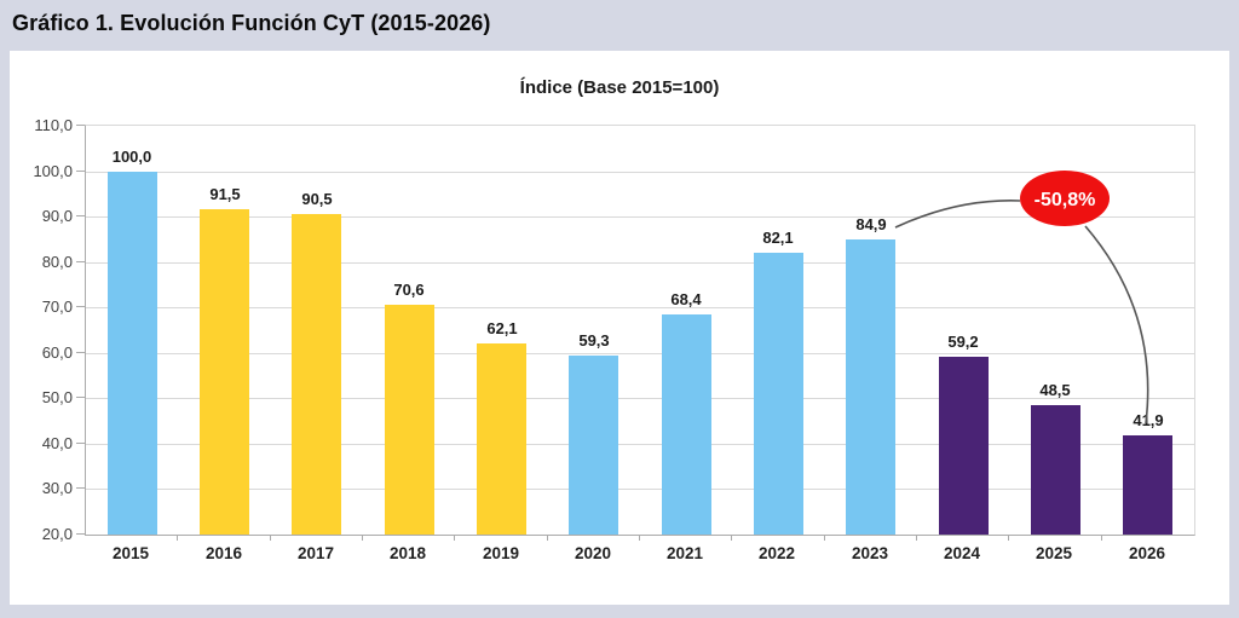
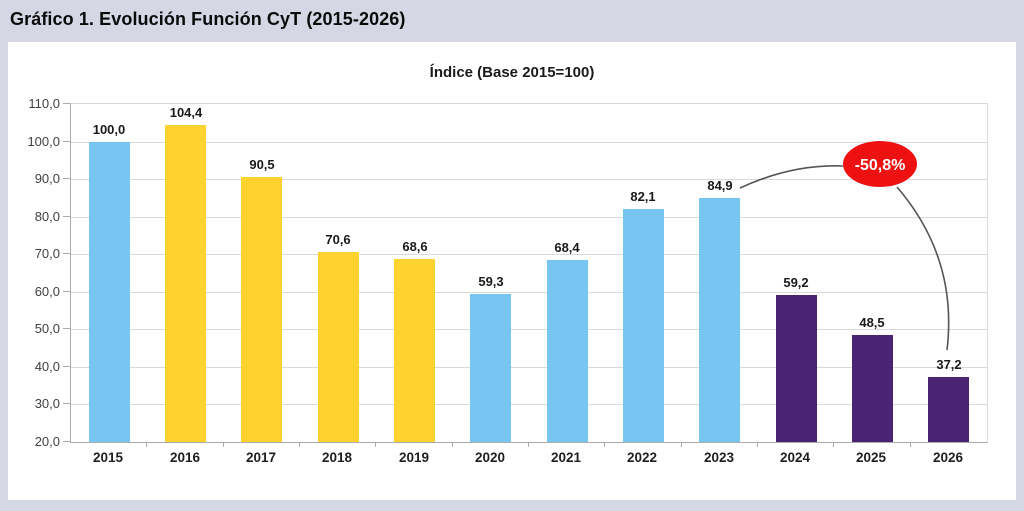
2016: 91,5 -> 104,4
2019: 62,1 -> 68,6
2026: 41,9 -> 37,2
